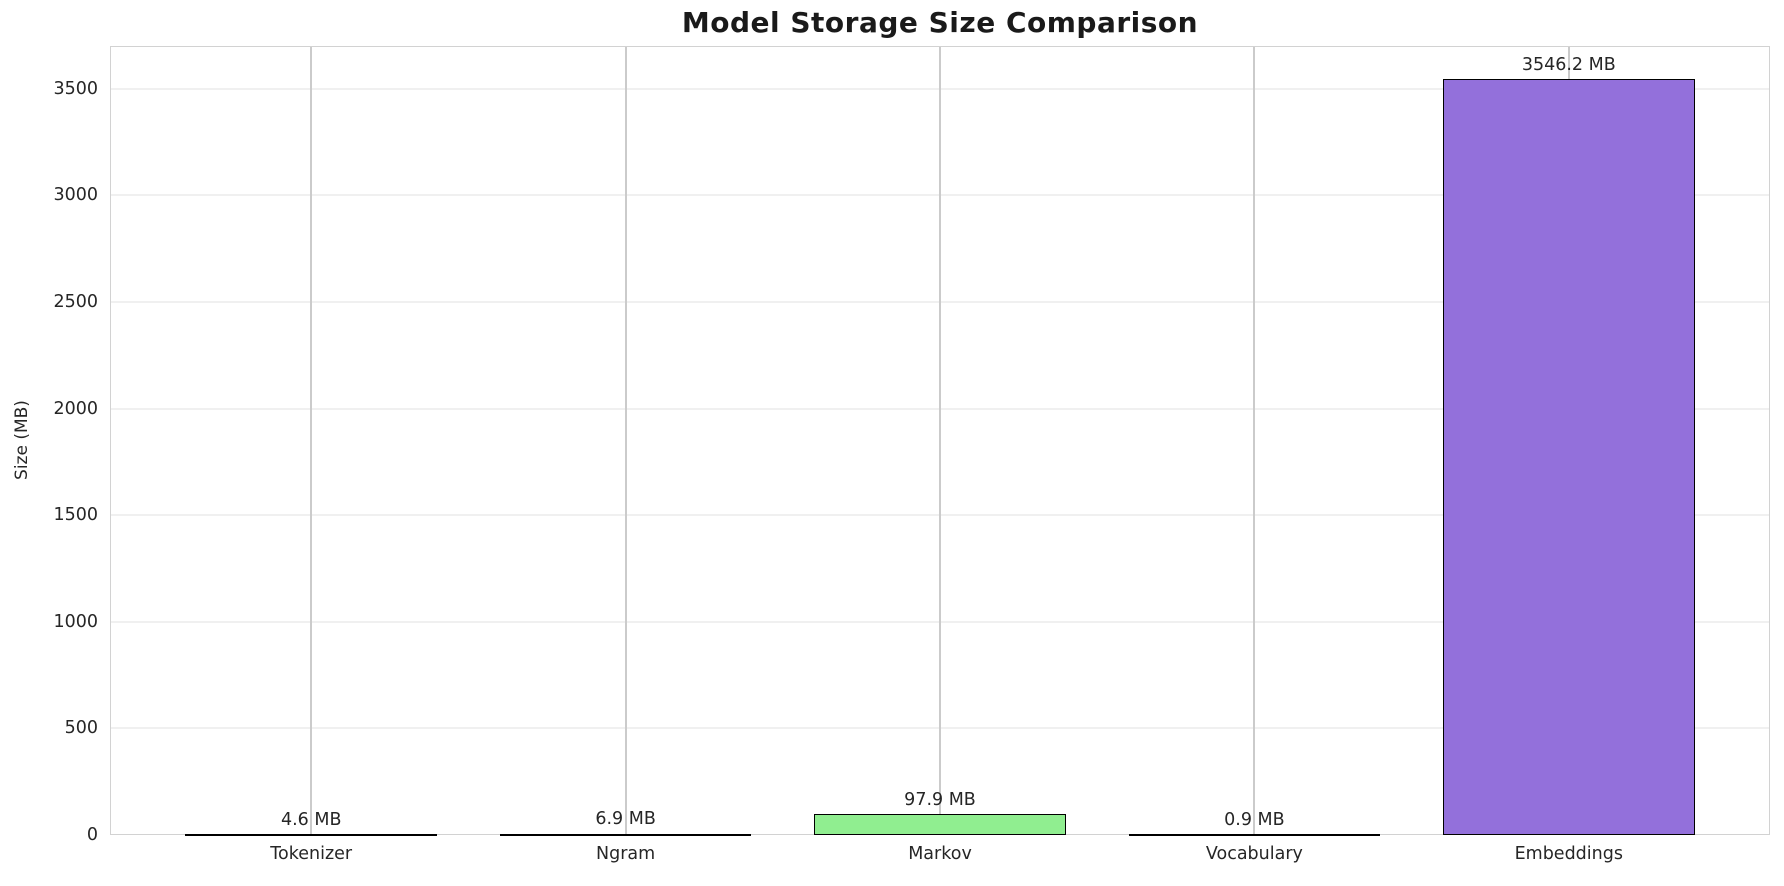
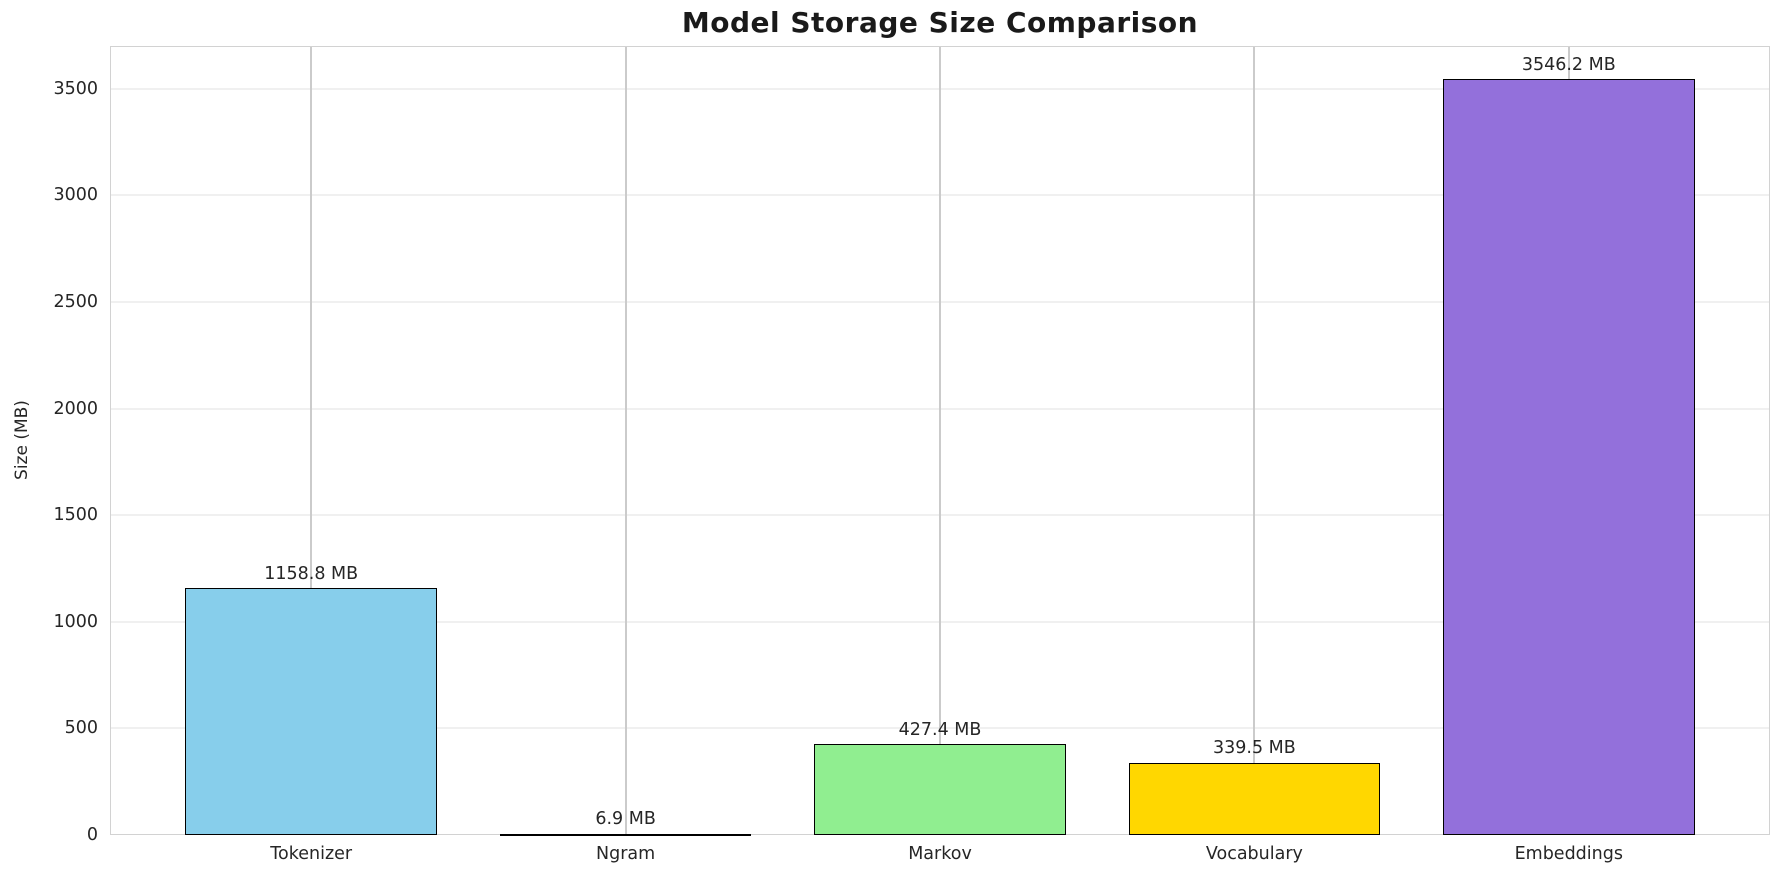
Tokenizer: 4.6 -> 1158.8
Markov: 97.9 -> 427.4
Vocabulary: 0.9 -> 339.5
